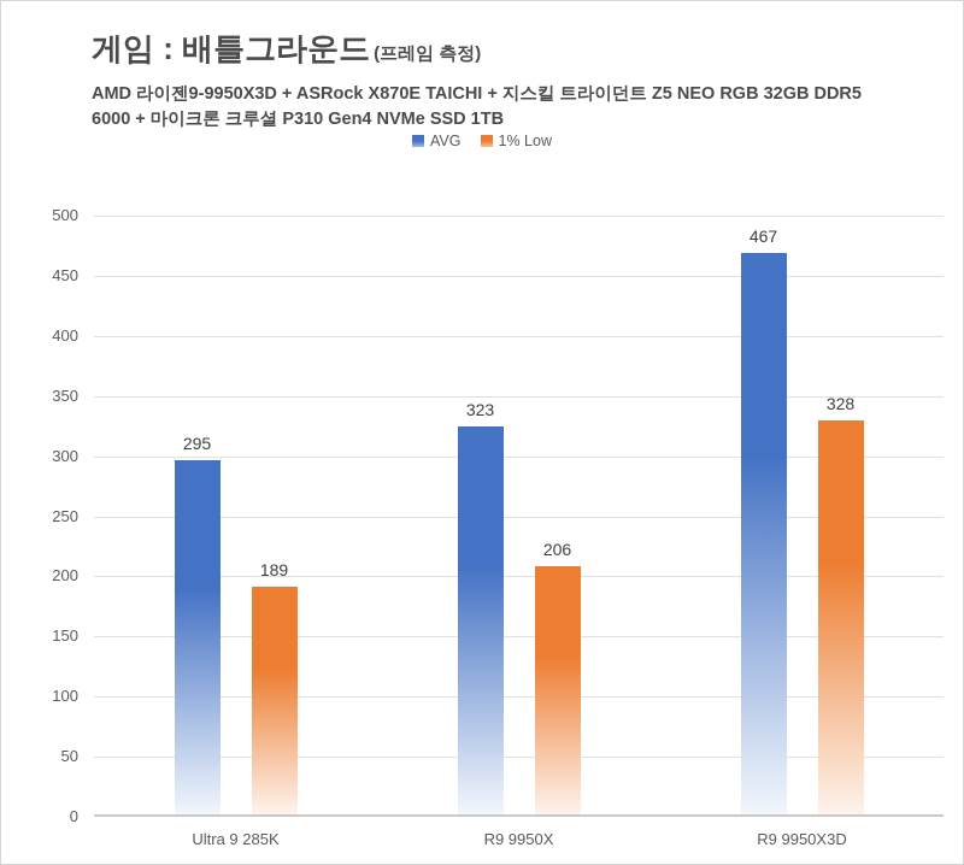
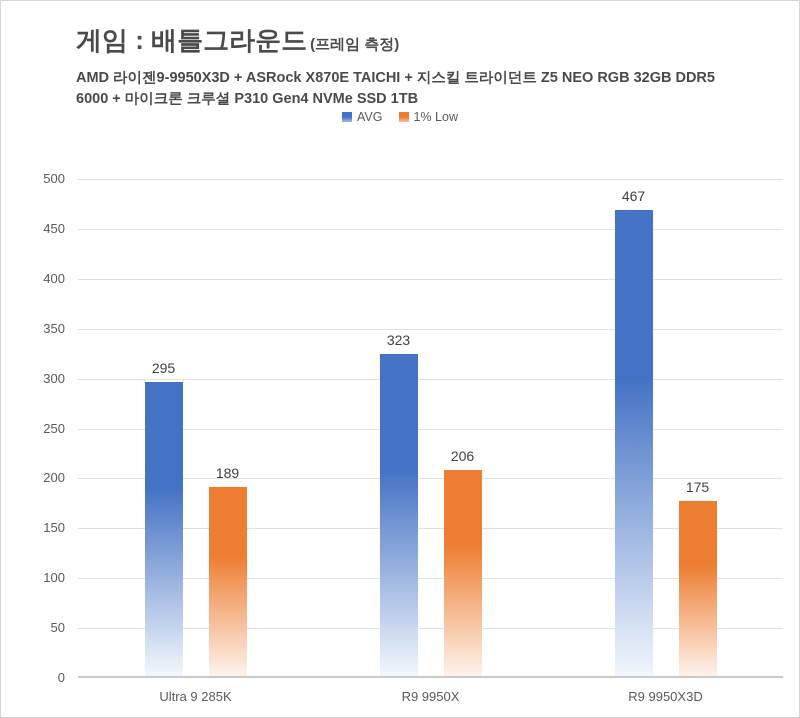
1% Low/R9 9950X3D: 328 -> 175
